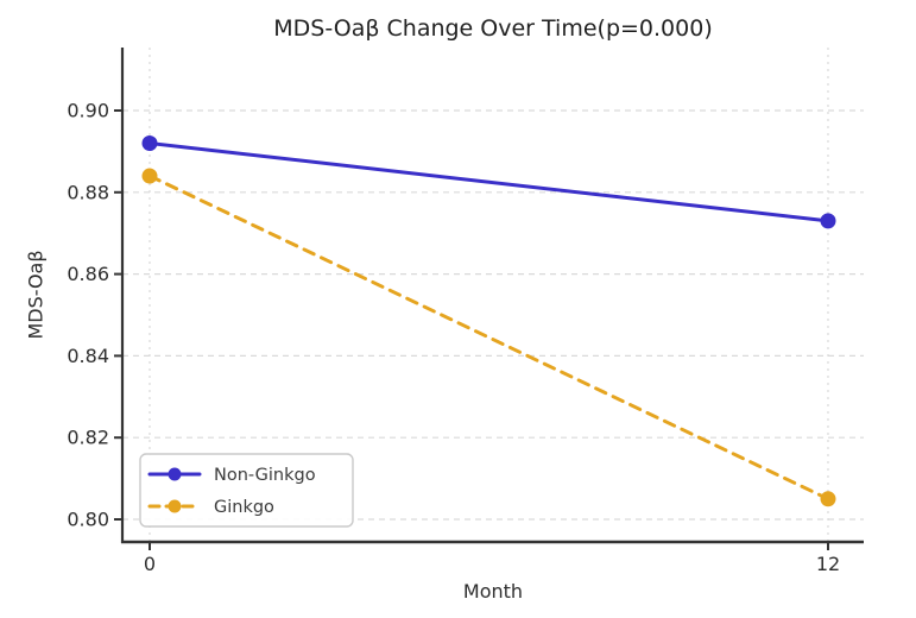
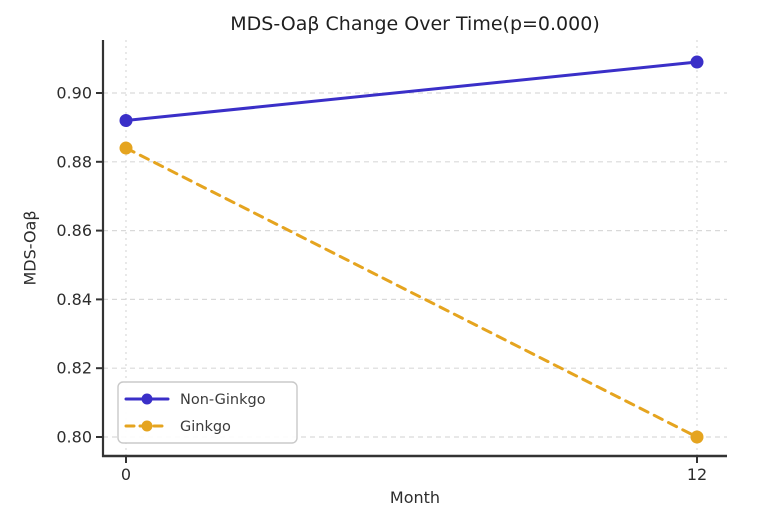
Non-Ginkgo/12: 0.873 -> 0.909
Ginkgo/12: 0.805 -> 0.800
